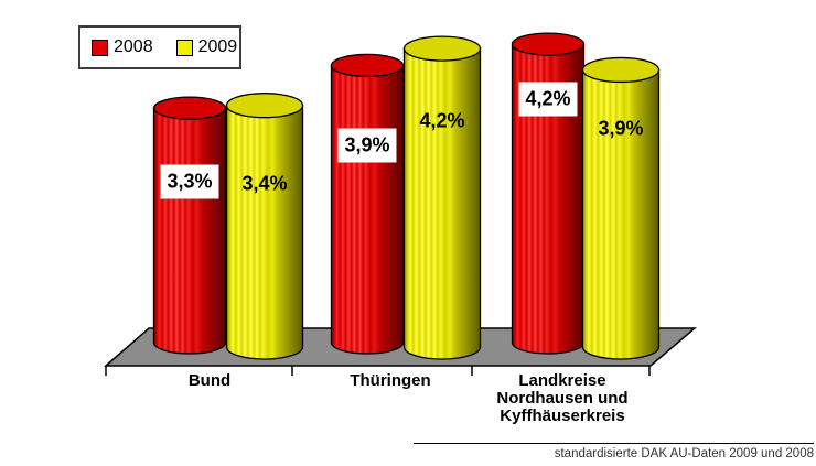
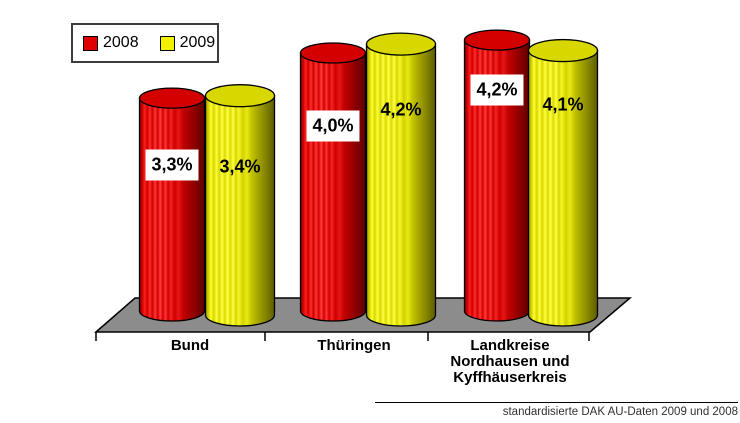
2008/Thüringen: 3,9% -> 4,0%
2009/Landkreise Nordhausen und Kyffhäuserkreis: 3,9% -> 4,1%
